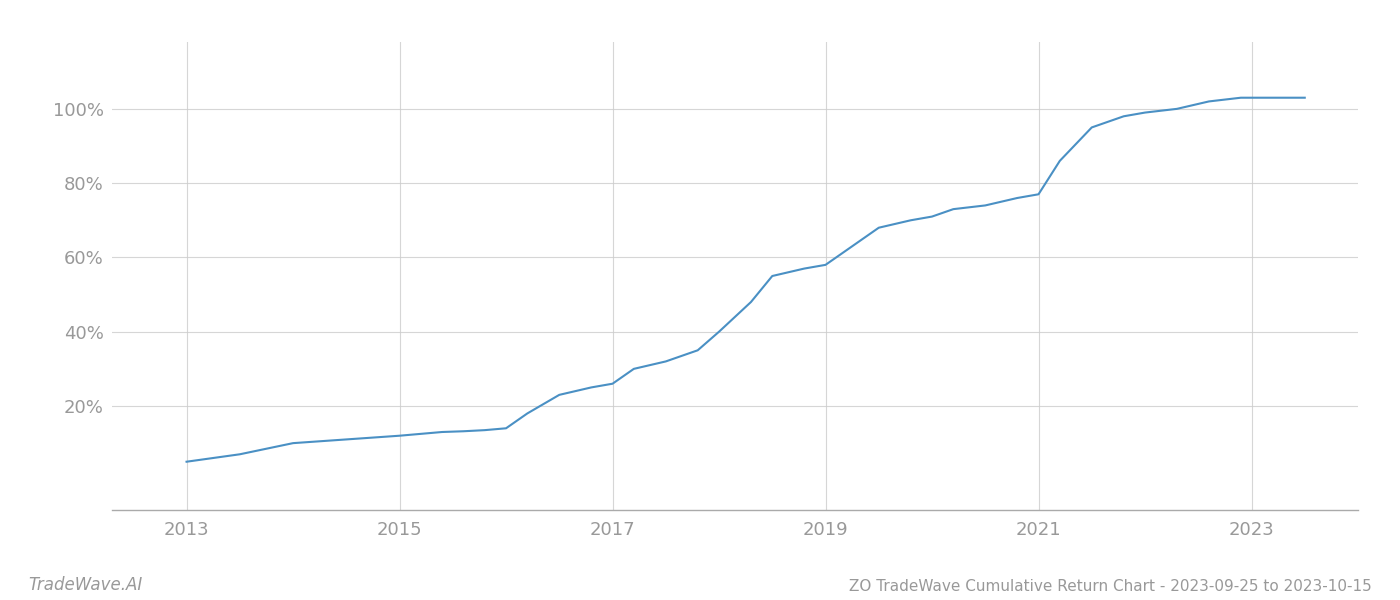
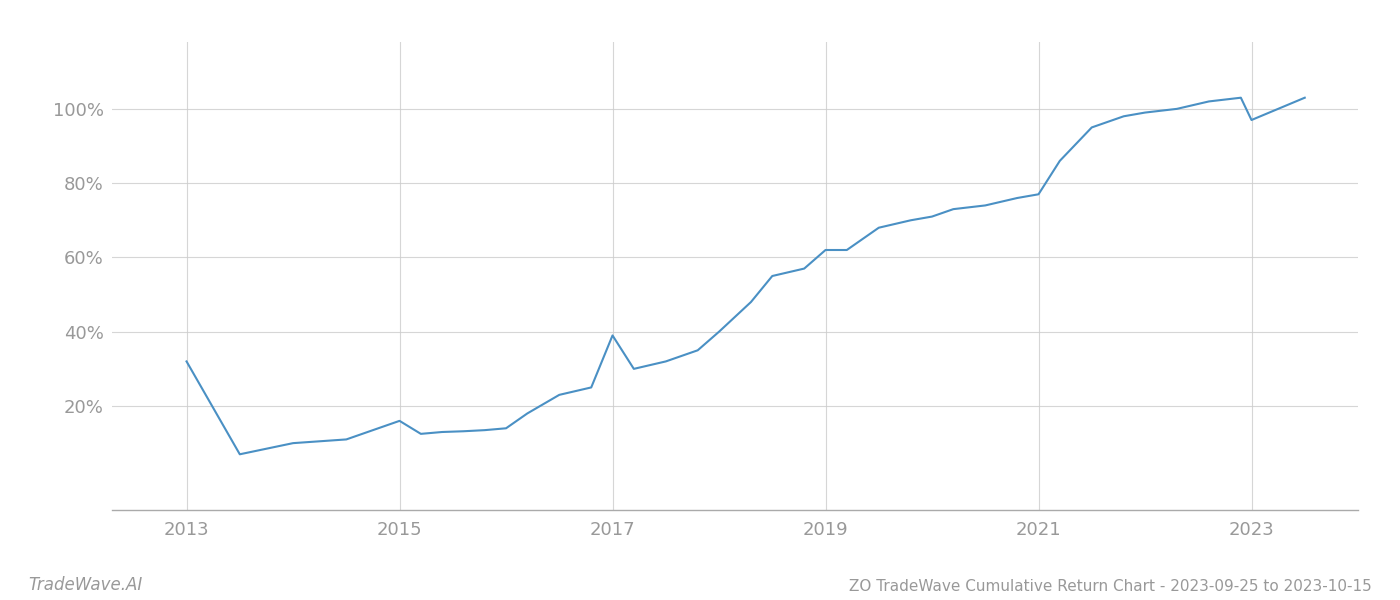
2013: 5.0% -> 32.0%
2015: 12.0% -> 16.0%
2017: 26.0% -> 39.0%
2019: 58.0% -> 62.0%
2023: 103.0% -> 97.0%
